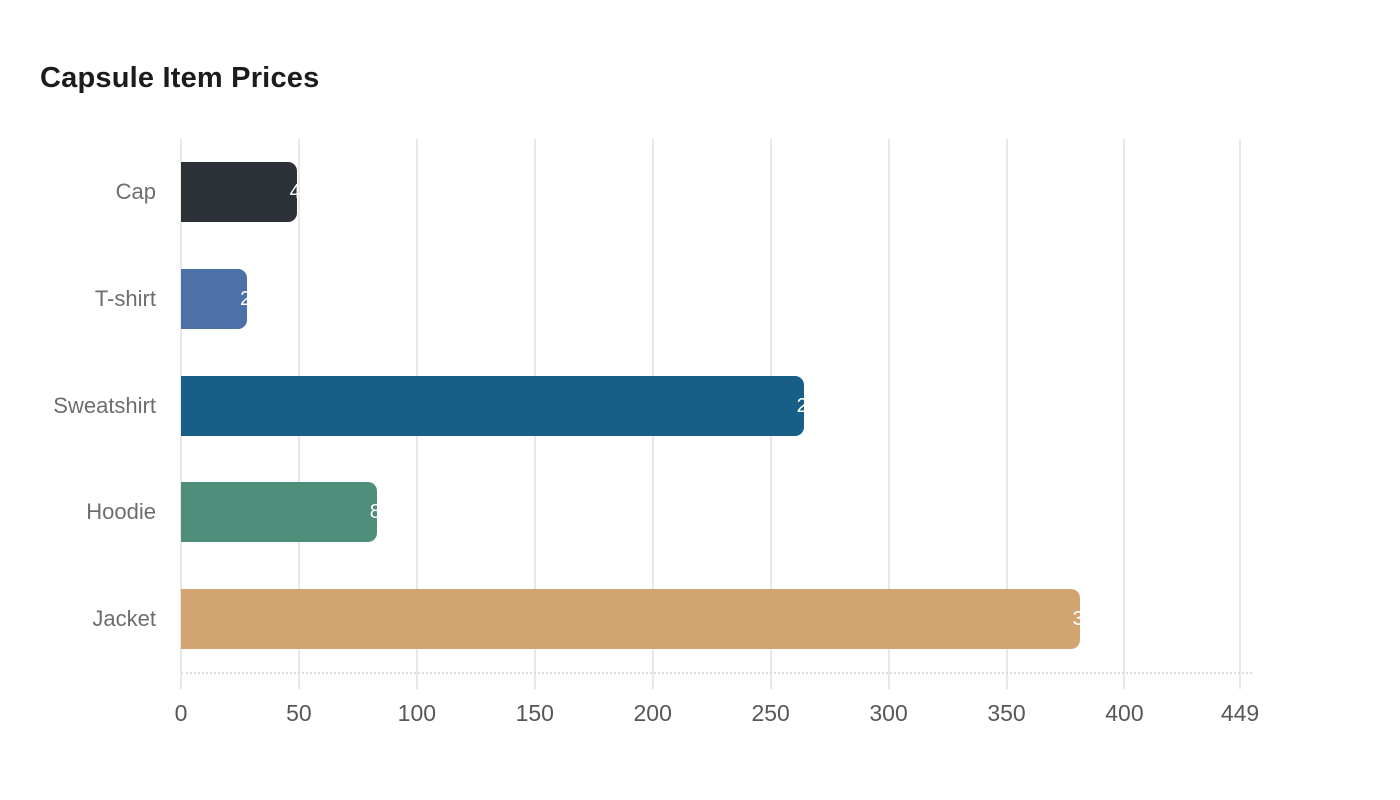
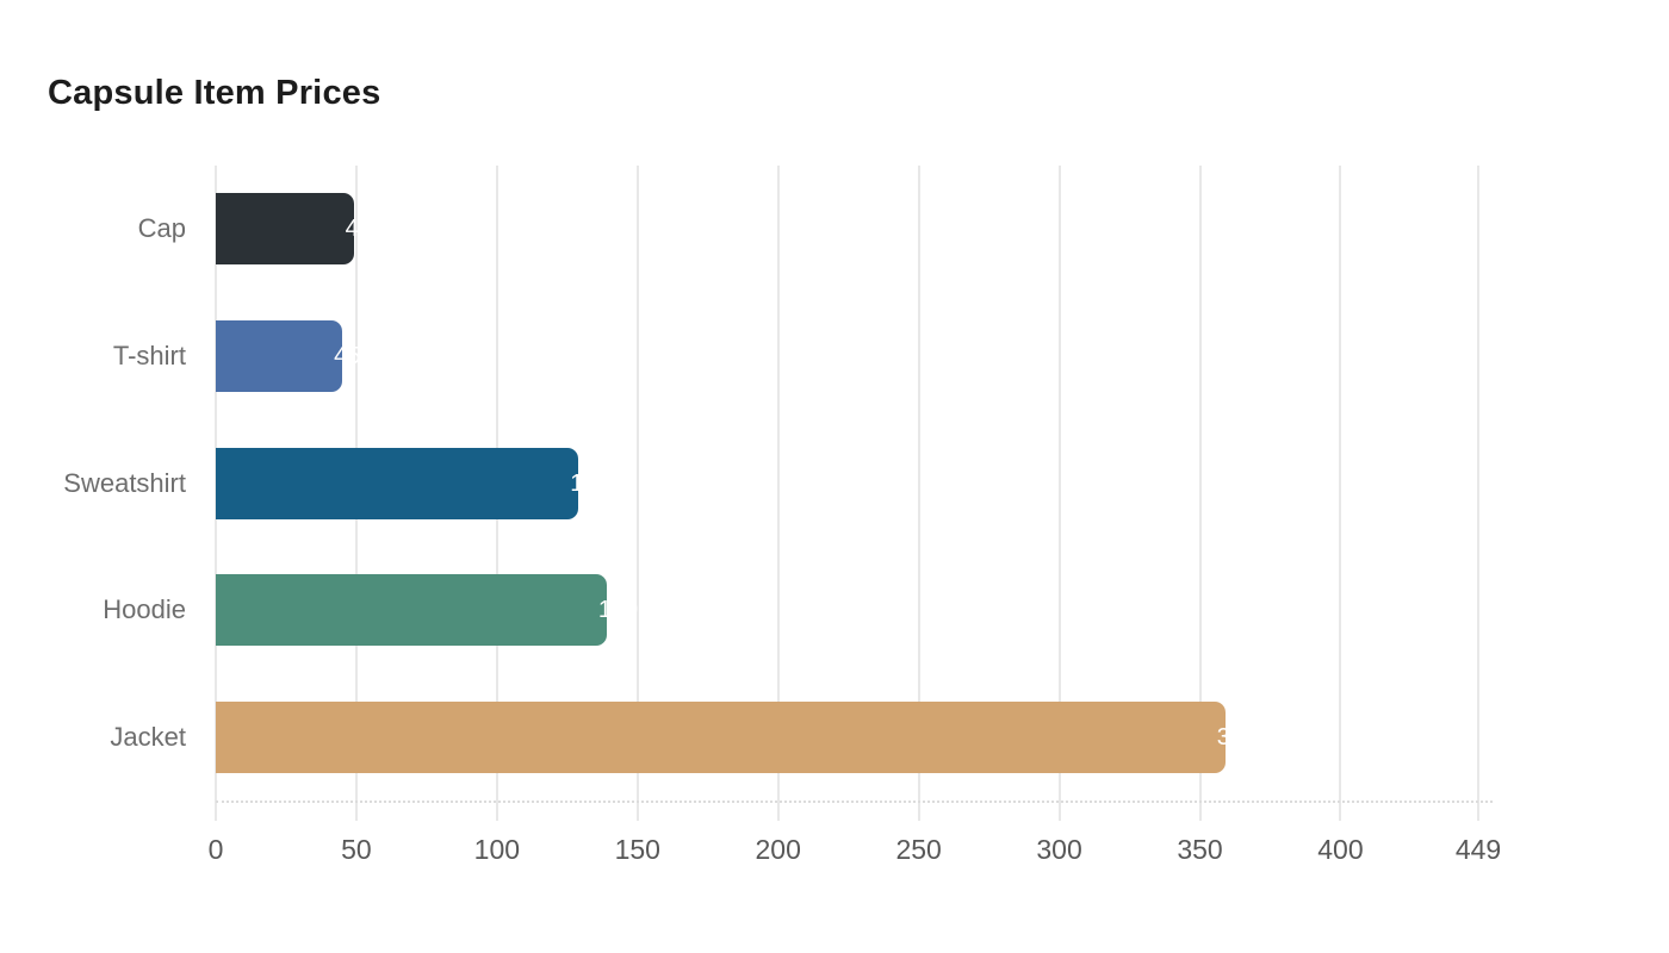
T-shirt: 28 -> 45
Sweatshirt: 264 -> 129
Hoodie: 83 -> 139
Jacket: 381 -> 359
